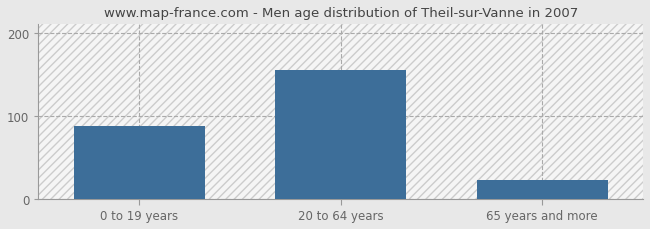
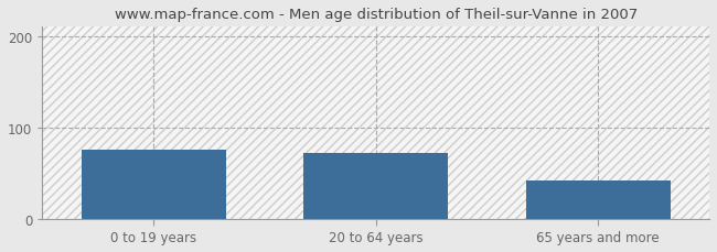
0 to 19 years: 87 -> 76
20 to 64 years: 155 -> 72
65 years and more: 22 -> 42
